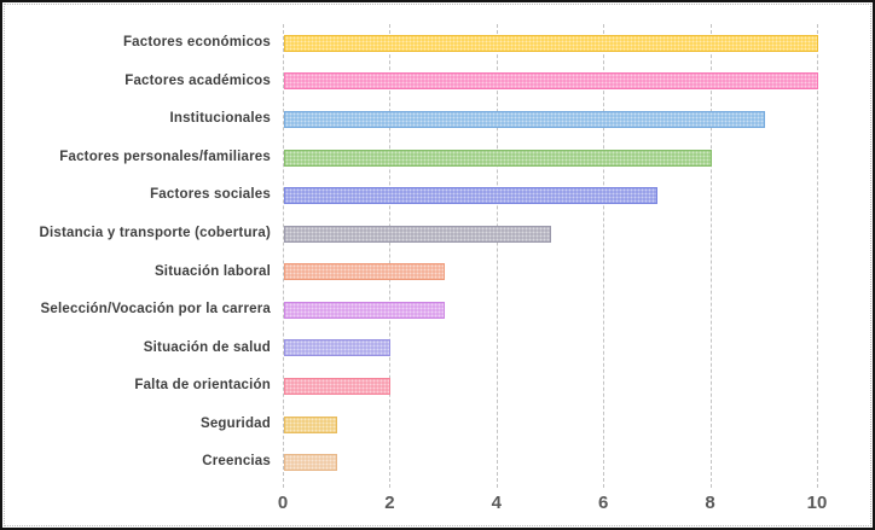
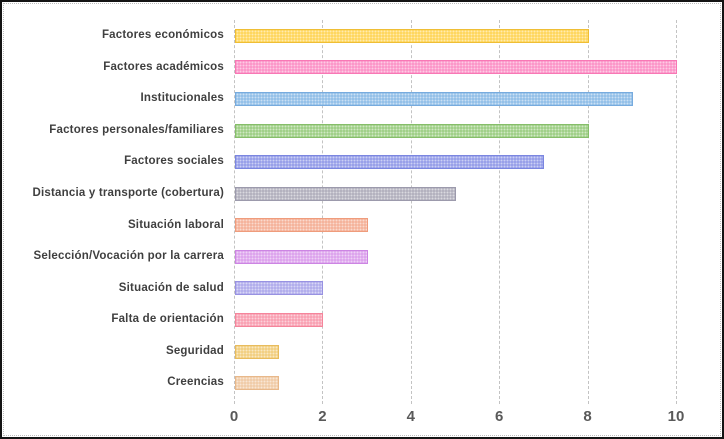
Factores económicos: 10 -> 8
